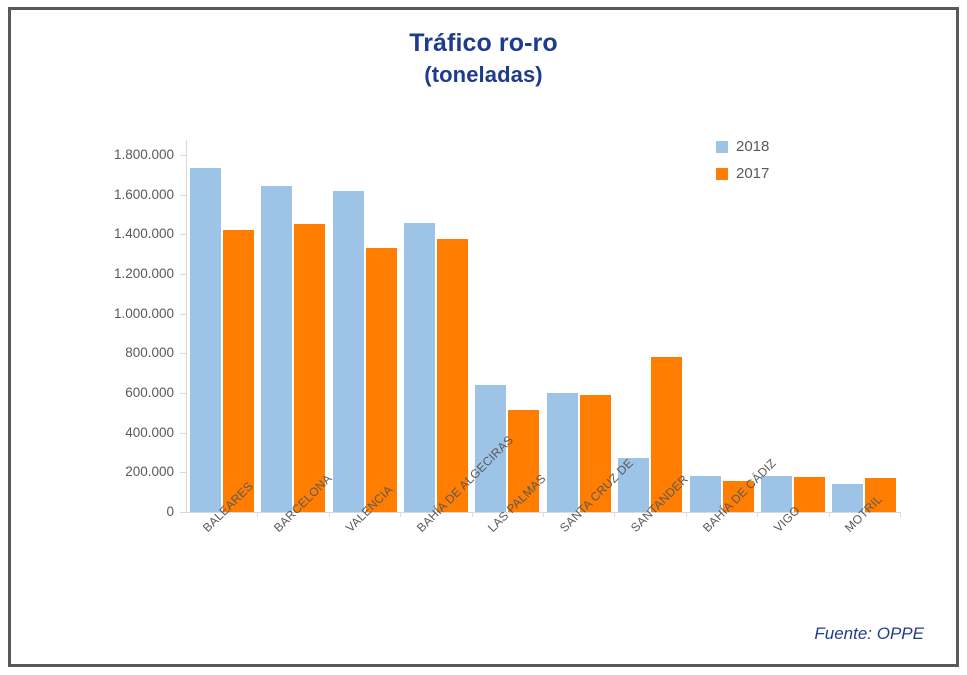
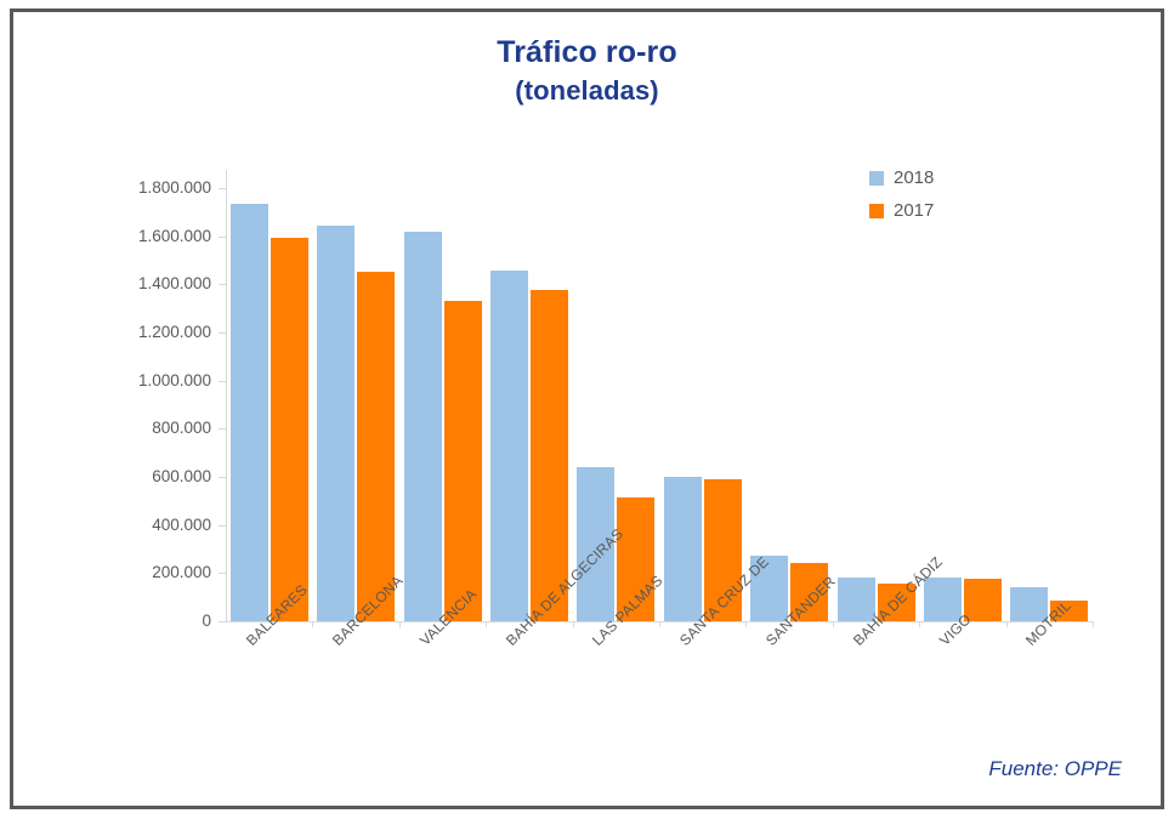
2017/BALEARES: 1420000 -> 1600000
2017/SANTANDER: 780000 -> 240000
2017/MOTRIL: 170000 -> 90000
